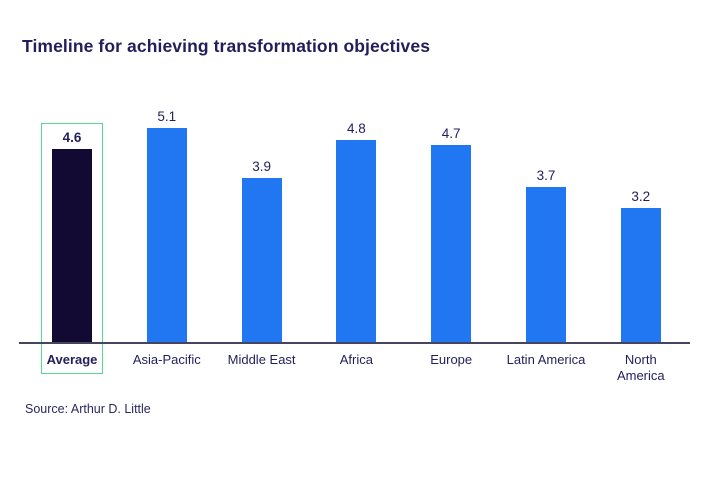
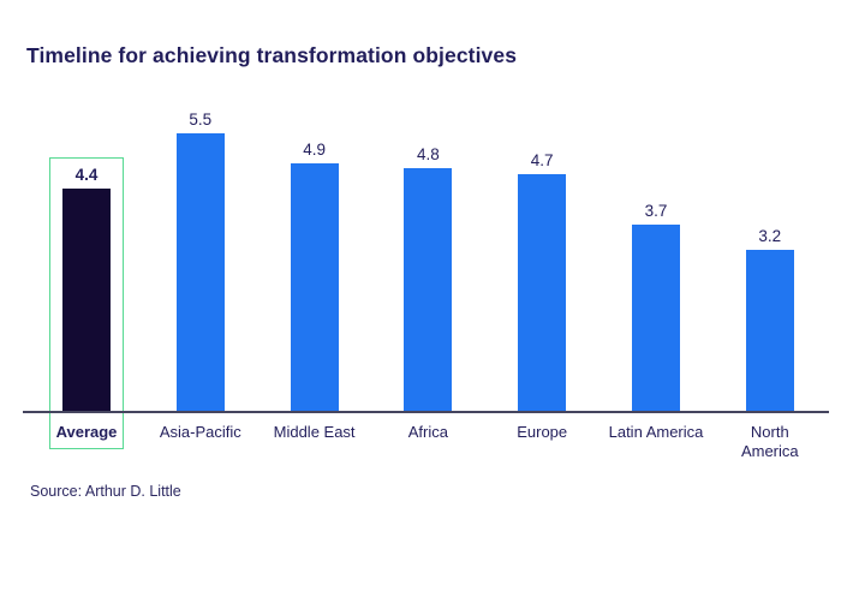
Average: 4.6 -> 4.4
Asia-Pacific: 5.1 -> 5.5
Middle East: 3.9 -> 4.9
